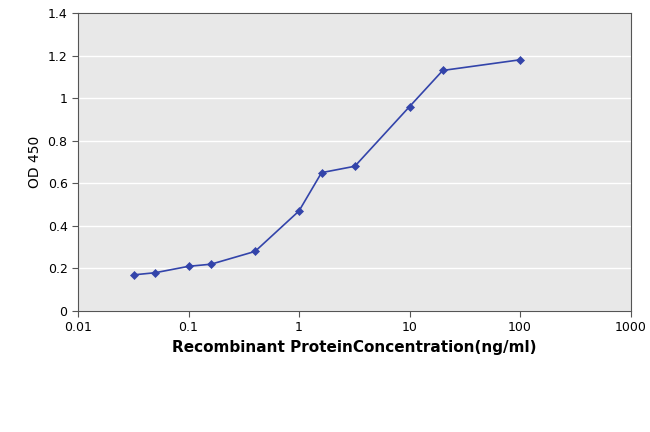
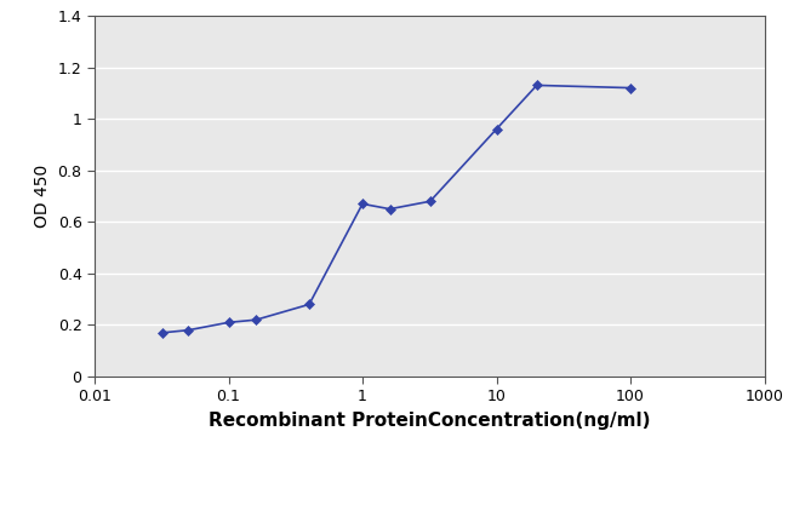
1: 0.47 -> 0.67
100: 1.18 -> 1.12
